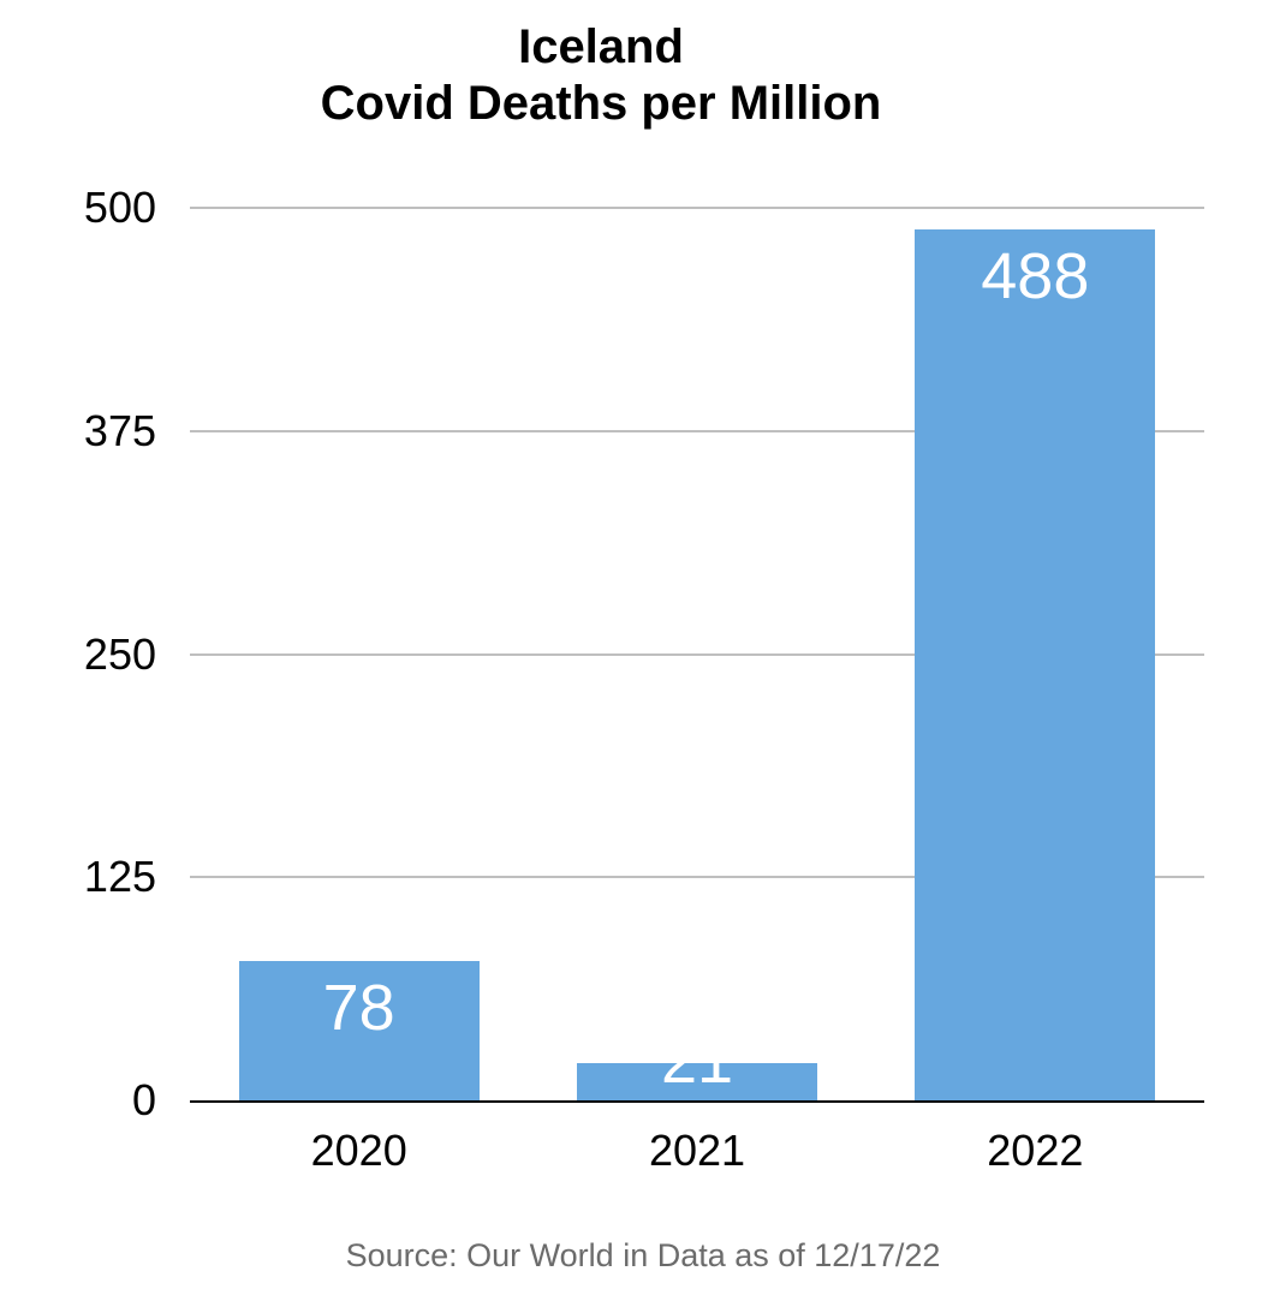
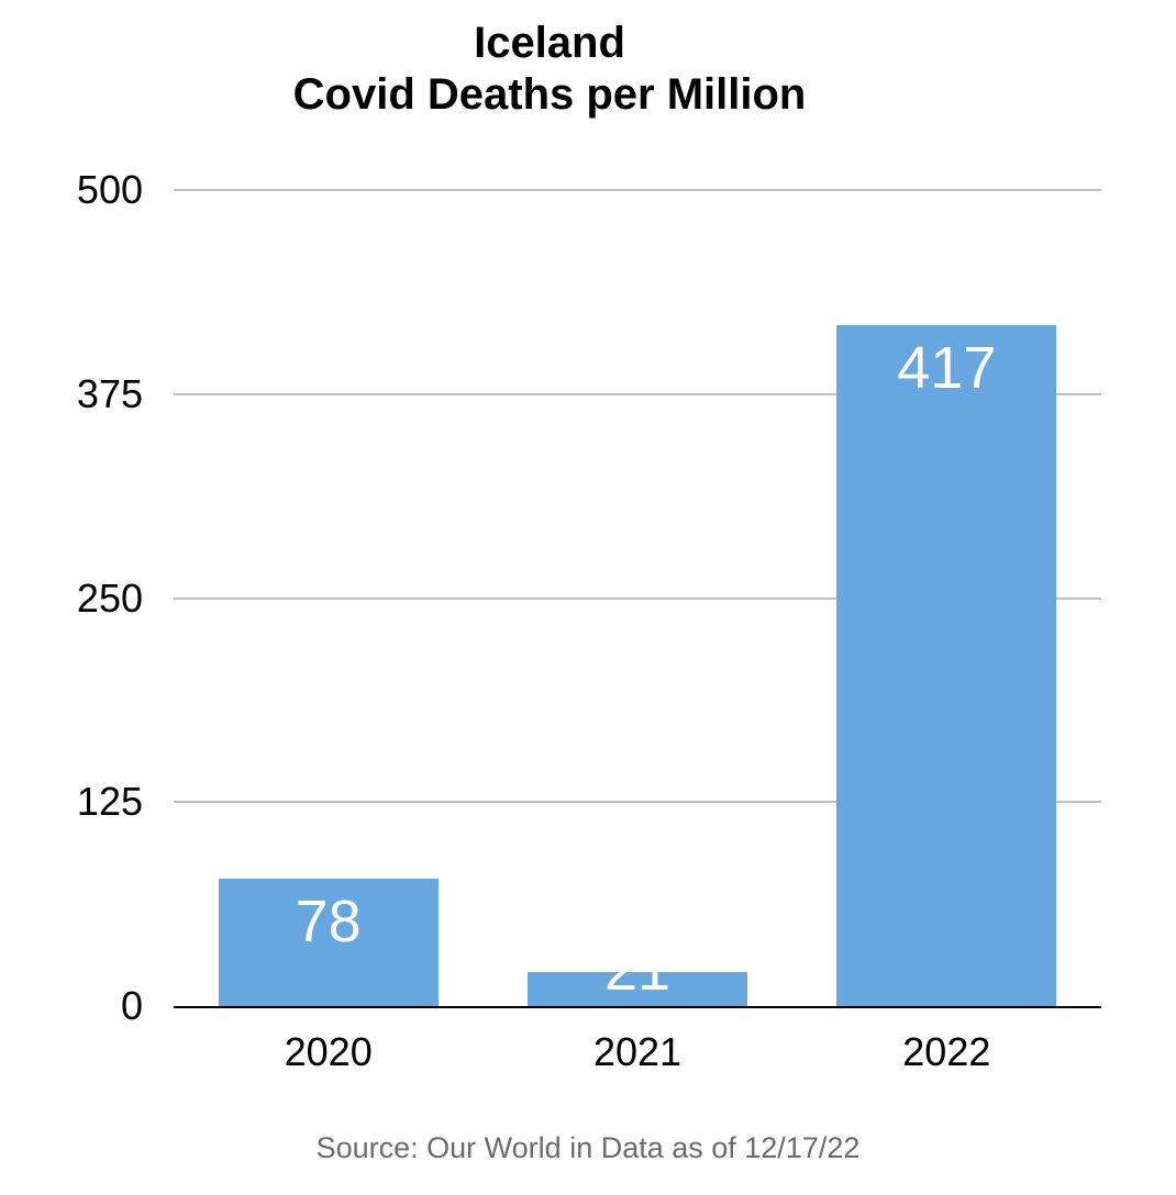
2022: 488 -> 417
